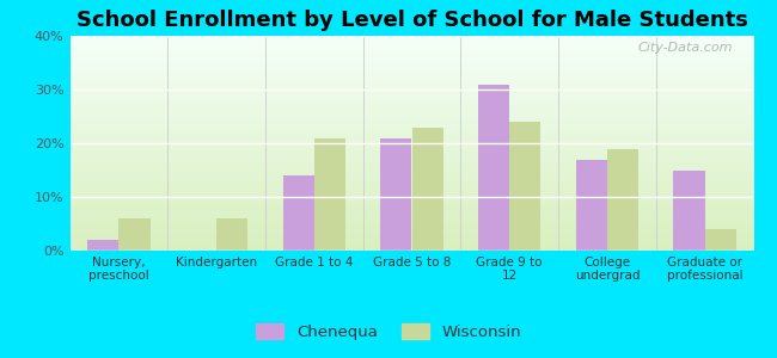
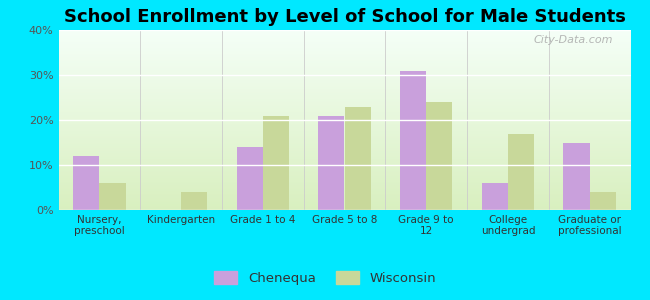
Chenequa/Nursery, preschool: 2% -> 12%
Wisconsin/Kindergarten: 6% -> 4%
Chenequa/College undergrad: 17% -> 6%
Wisconsin/College undergrad: 19% -> 17%
